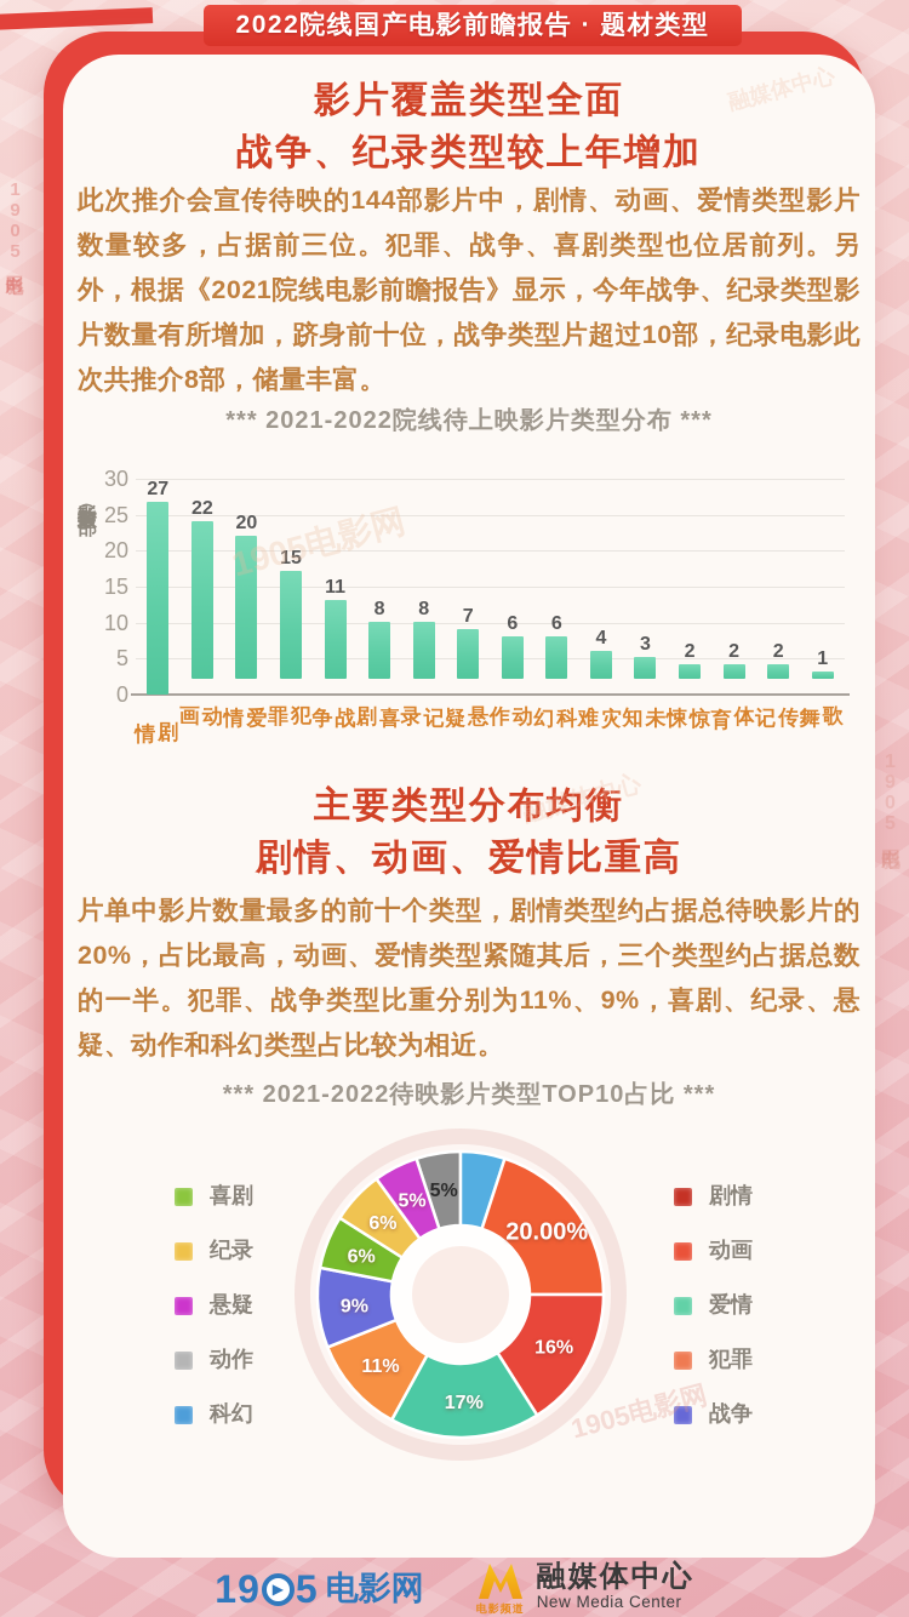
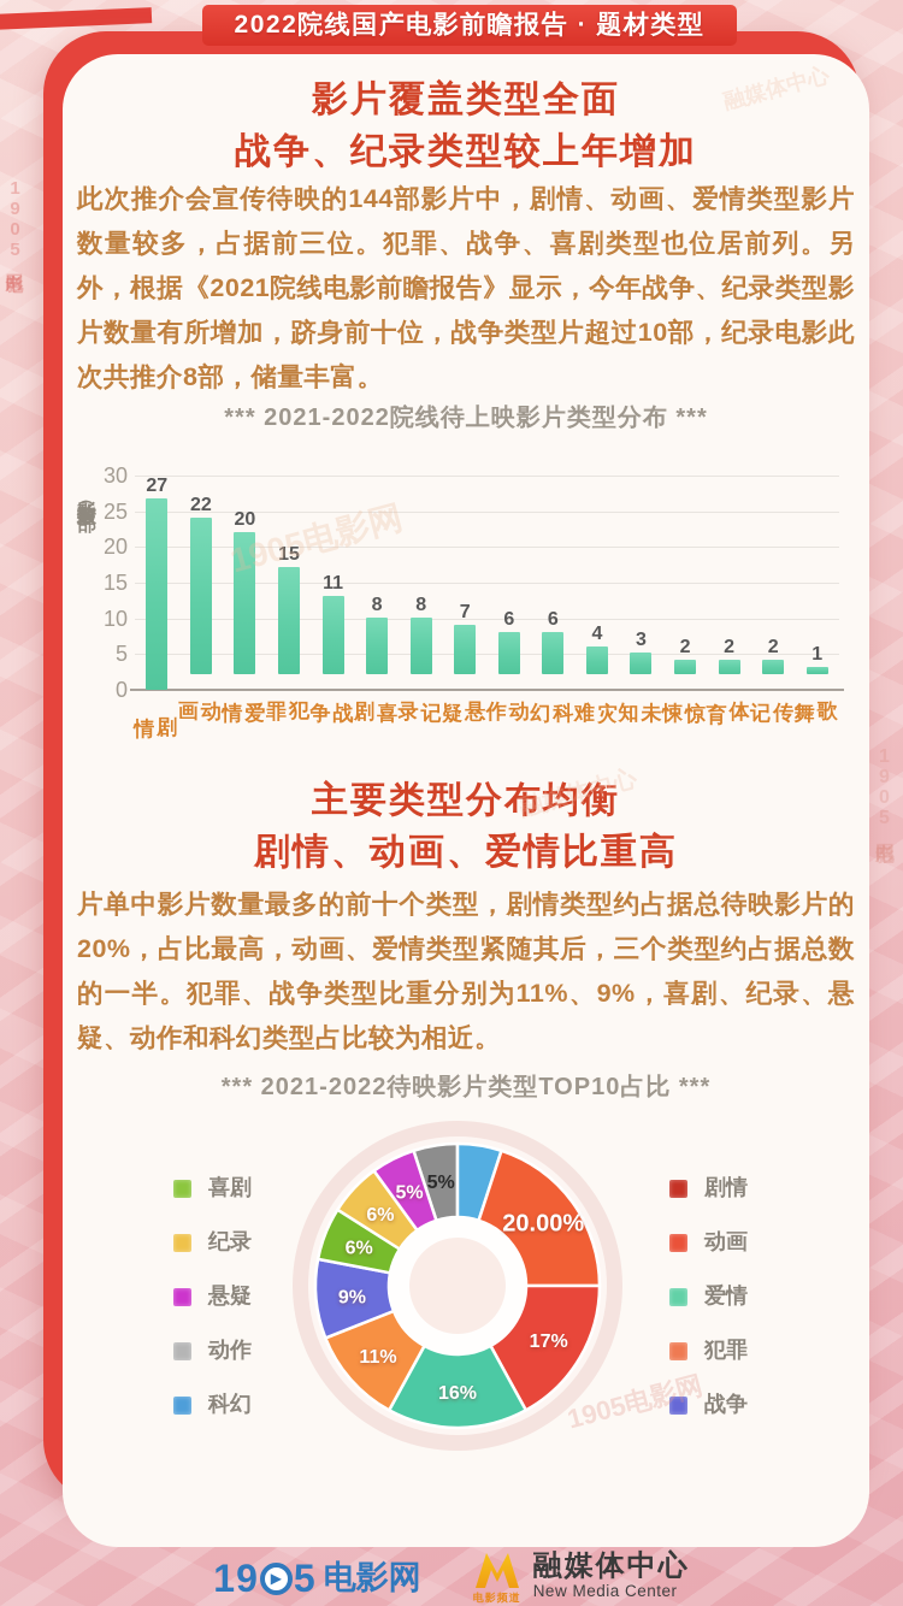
*** 2021-2022待映影片类型TOP10占比 ***/动画: 16% -> 17%
*** 2021-2022待映影片类型TOP10占比 ***/爱情: 17% -> 16%
